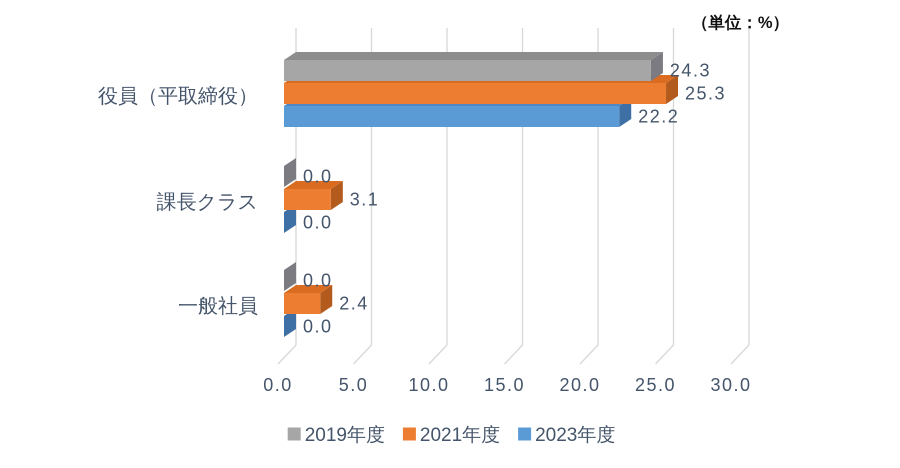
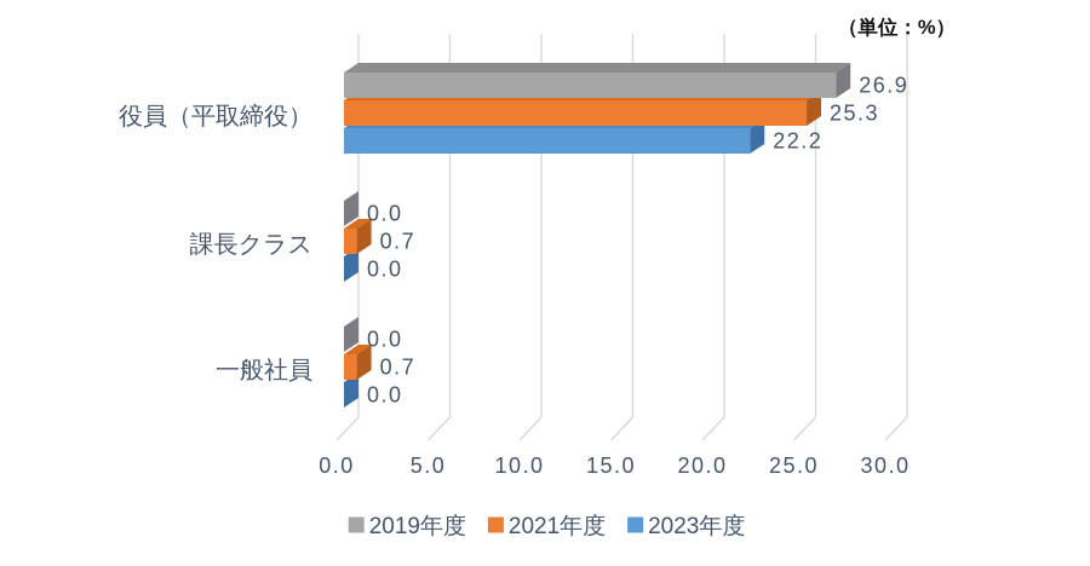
2019年度/役員（平取締役）: 24.3 -> 26.9
2021年度/課長クラス: 3.1 -> 0.7
2021年度/一般社員: 2.4 -> 0.7
